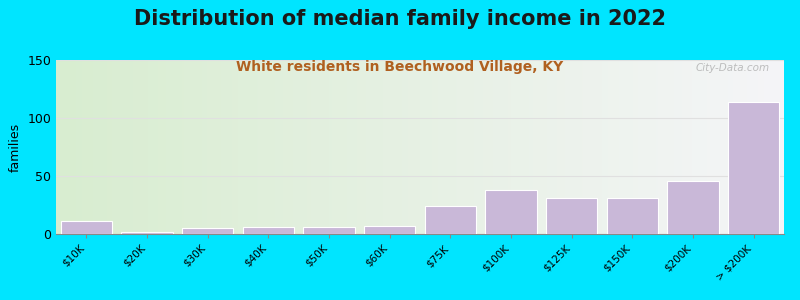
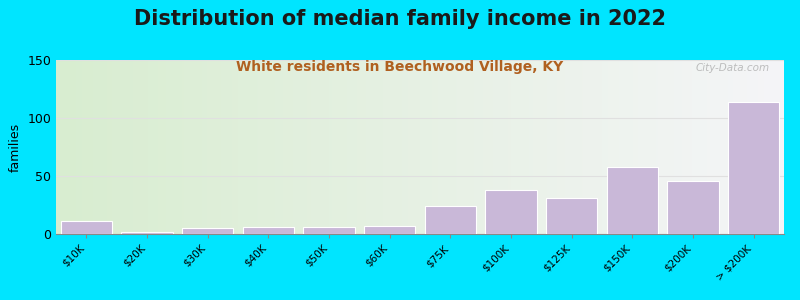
$150K: 31 -> 58
